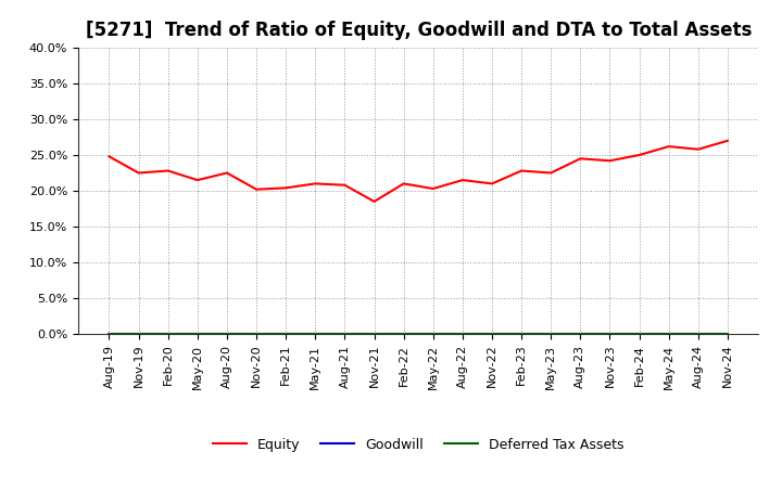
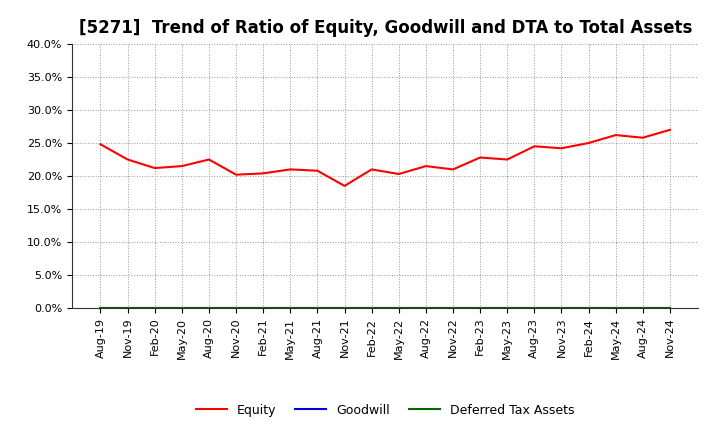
Equity/Feb-20: 22.8% -> 21.2%
